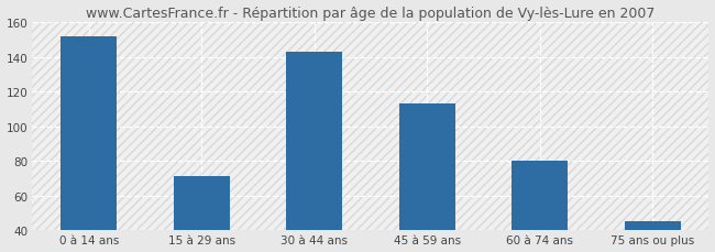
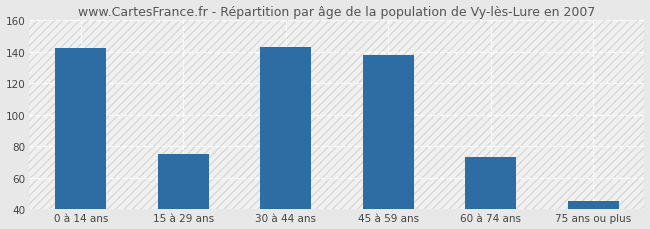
0 à 14 ans: 152 -> 142
15 à 29 ans: 71 -> 75
45 à 59 ans: 113 -> 138
60 à 74 ans: 80 -> 73
